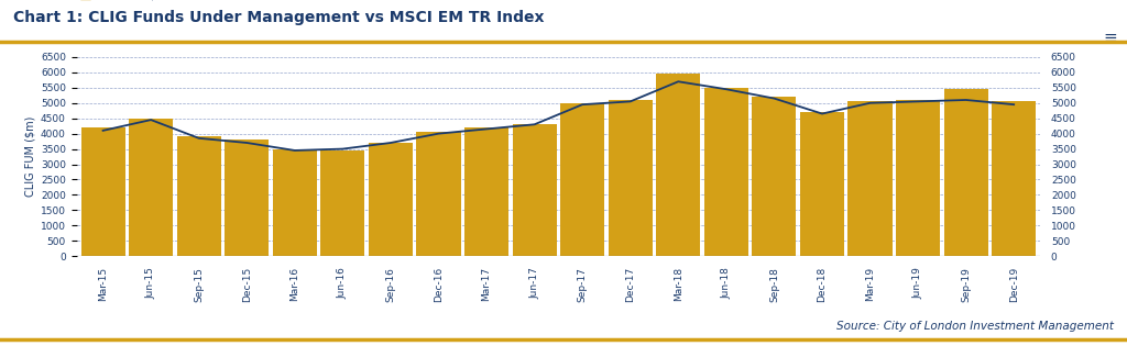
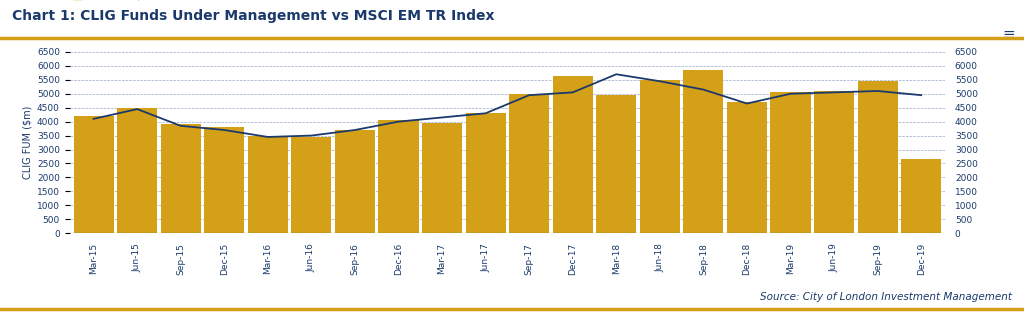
CLIG FUM ($m)/Mar-17: 4200 -> 3950
CLIG FUM ($m)/Dec-17: 5100 -> 5650
CLIG FUM ($m)/Mar-18: 5950 -> 4950
CLIG FUM ($m)/Sep-18: 5200 -> 5850
CLIG FUM ($m)/Dec-19: 5050 -> 2650
